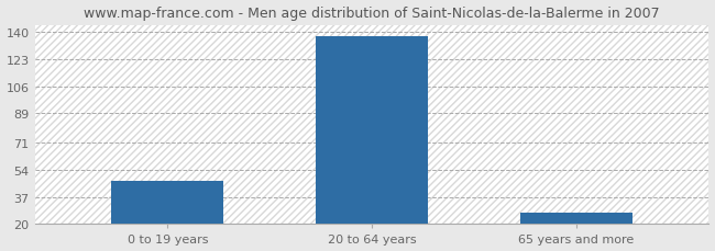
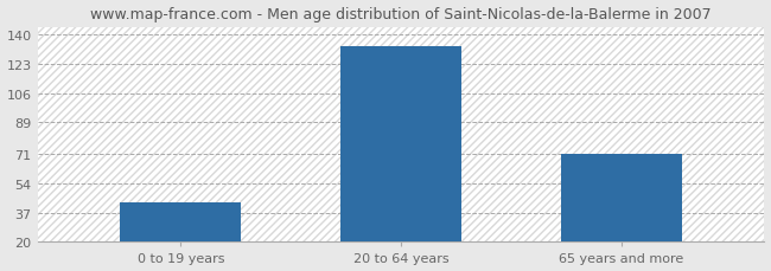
0 to 19 years: 47 -> 43
20 to 64 years: 137 -> 133
65 years and more: 27 -> 71
